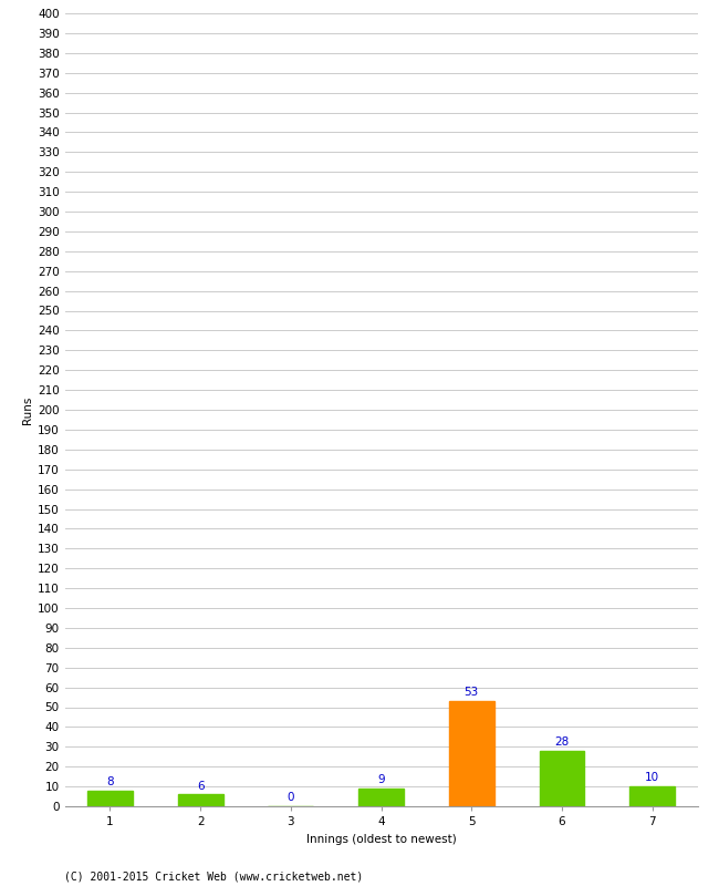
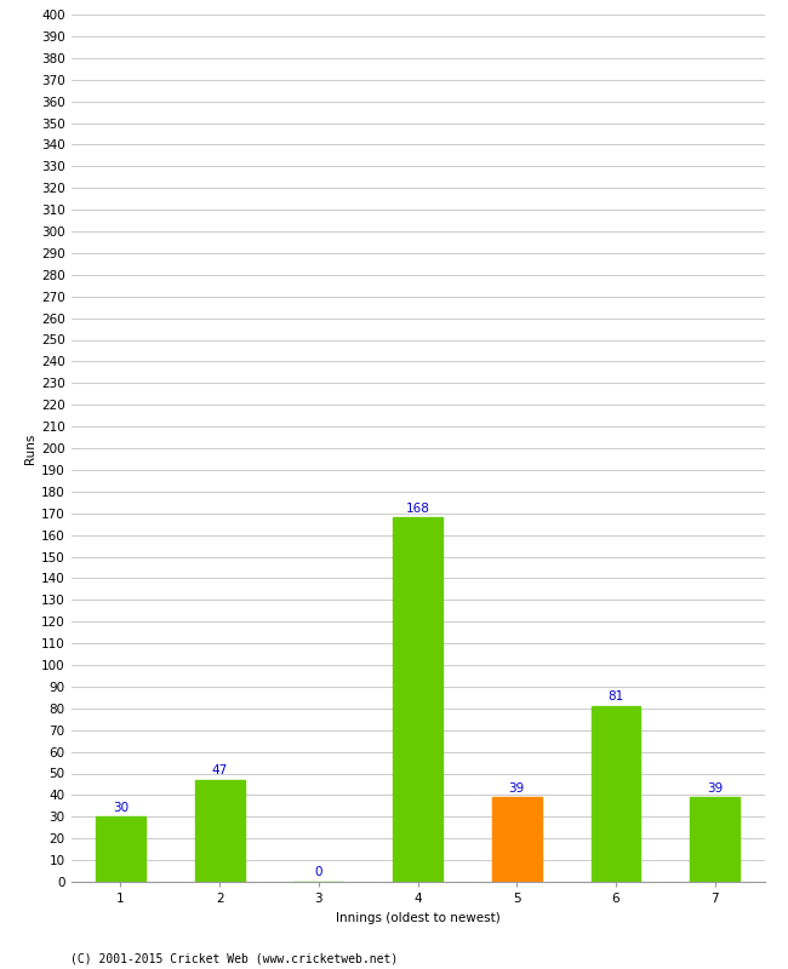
1: 8 -> 30
2: 6 -> 47
4: 9 -> 168
5: 53 -> 39
6: 28 -> 81
7: 10 -> 39
